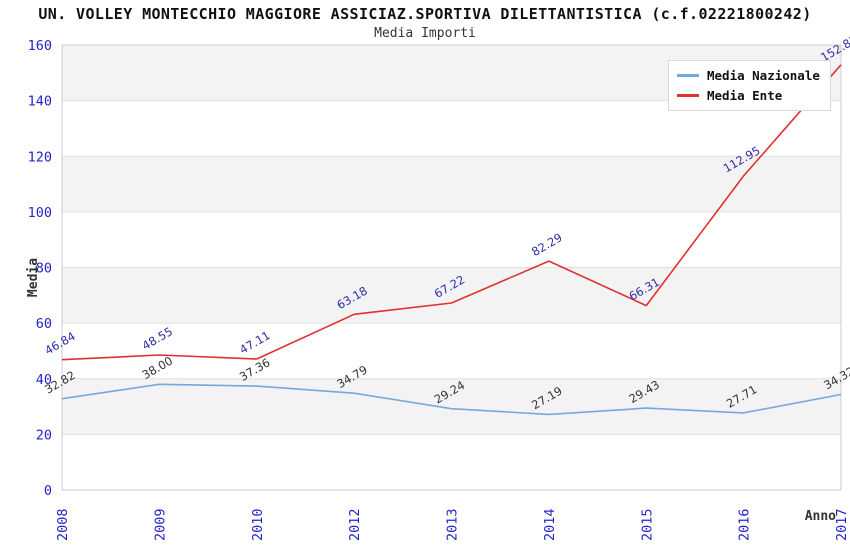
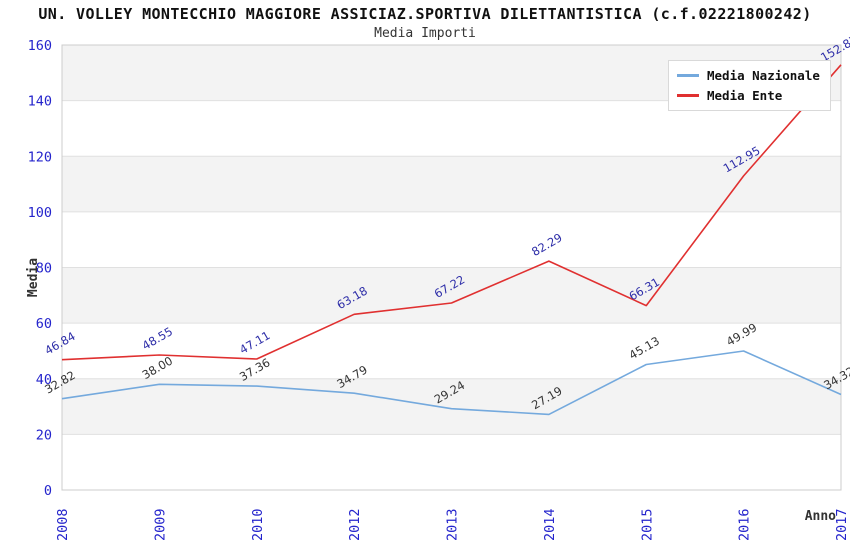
Media Nazionale/2015: 29.43 -> 45.13
Media Nazionale/2016: 27.71 -> 49.99
